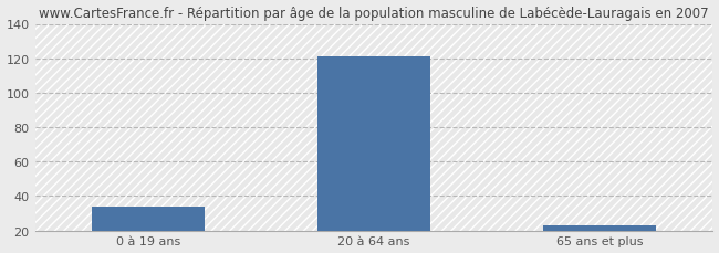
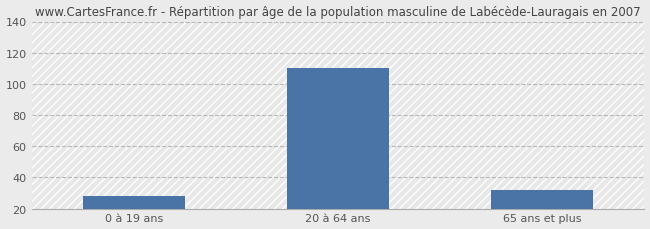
0 à 19 ans: 34 -> 28
20 à 64 ans: 121 -> 110
65 ans et plus: 23 -> 32
